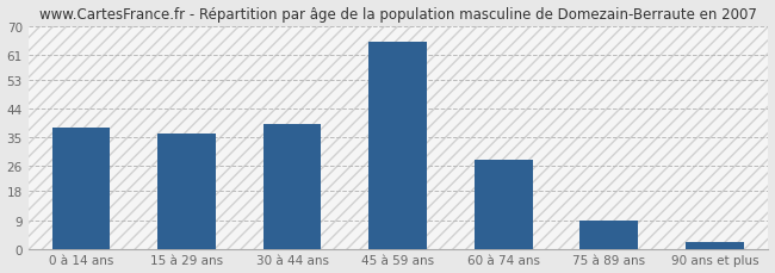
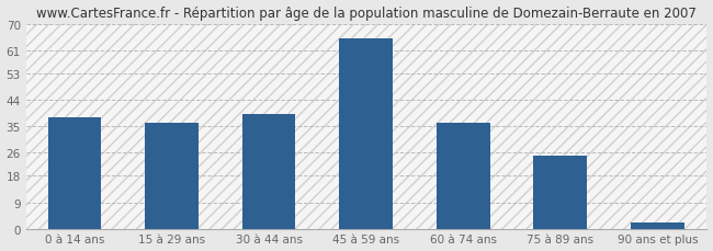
60 à 74 ans: 28 -> 36
75 à 89 ans: 9 -> 25
